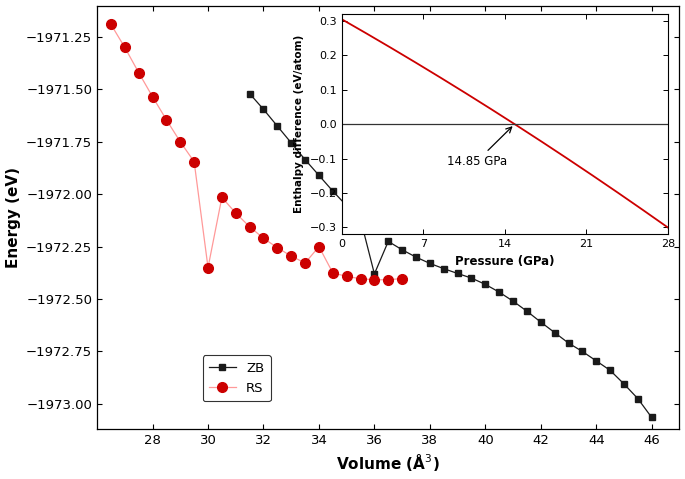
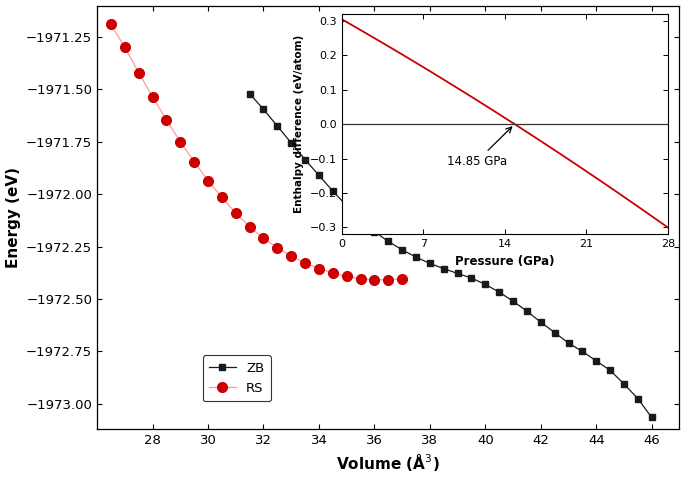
RS/30: -1972.350 -> -1971.935
RS/34: -1972.250 -> -1972.355
ZB/36: -1972.380 -> -1972.178
